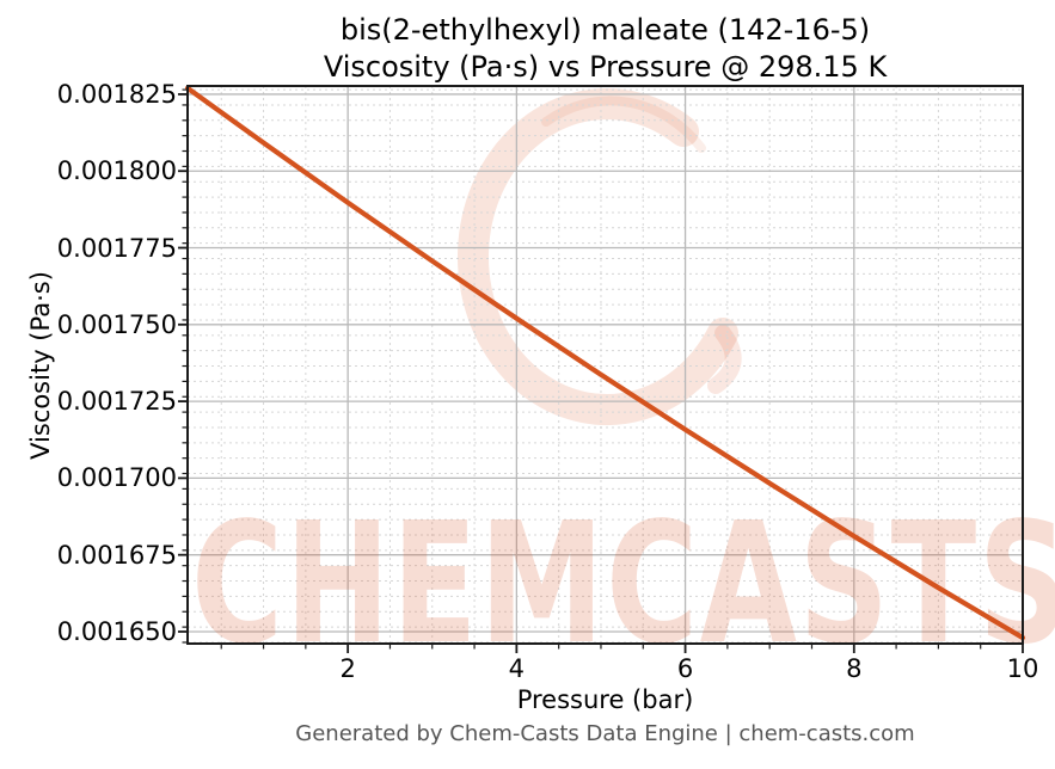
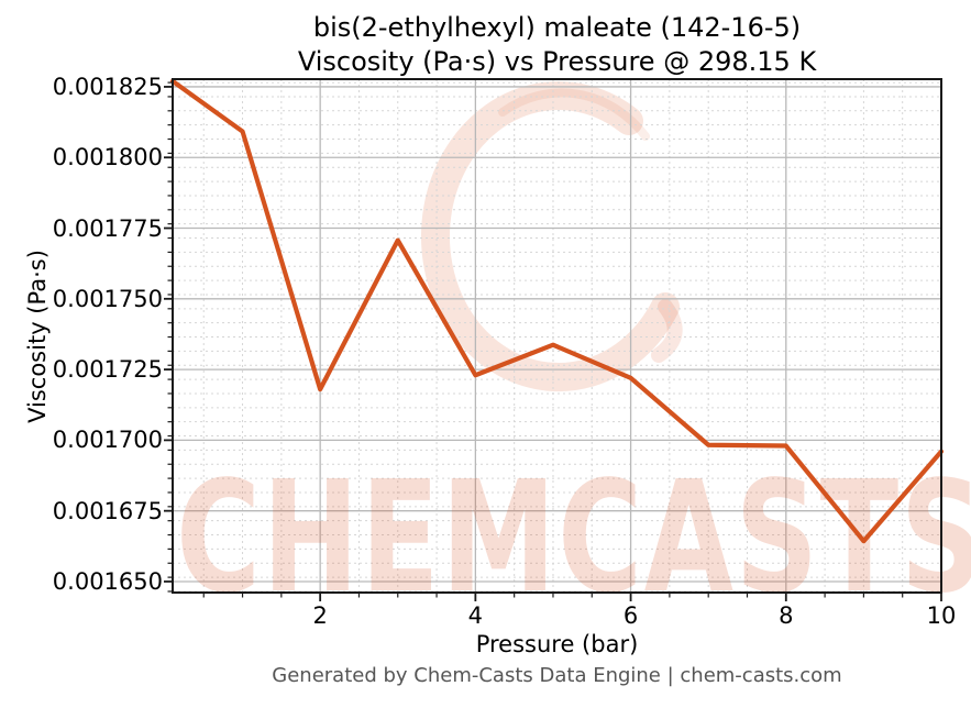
2: 0.001790 -> 0.001718
4: 0.001752 -> 0.001723
6: 0.001716 -> 0.001722
8: 0.001681 -> 0.001698
10: 0.001648 -> 0.001696
